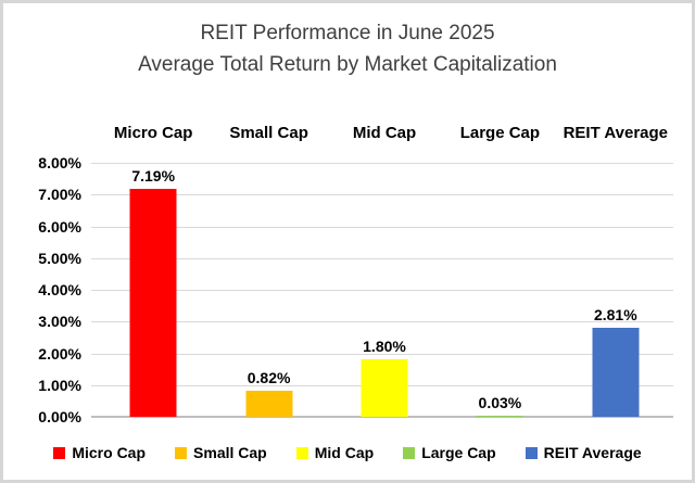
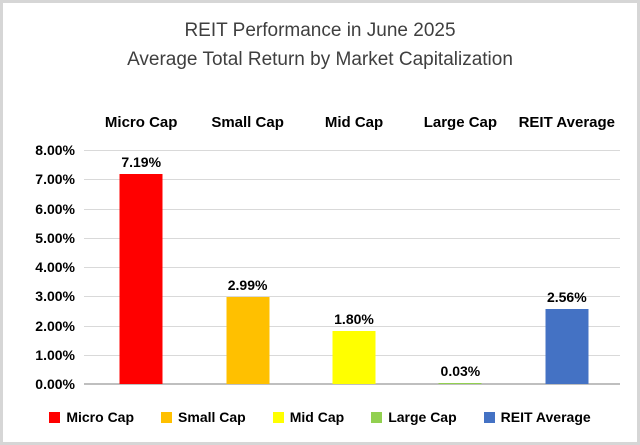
Small Cap: 0.82% -> 2.99%
REIT Average: 2.81% -> 2.56%
